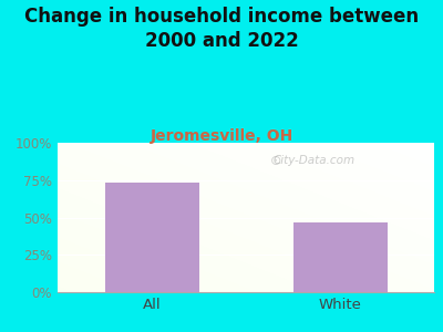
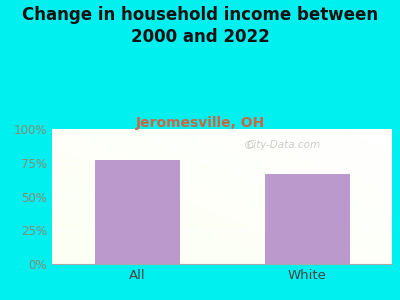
All: 73% -> 77%
White: 47% -> 67%
